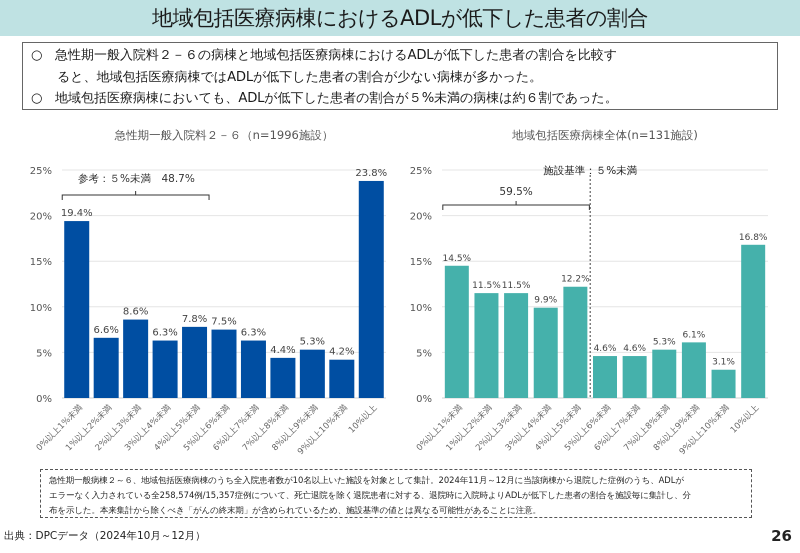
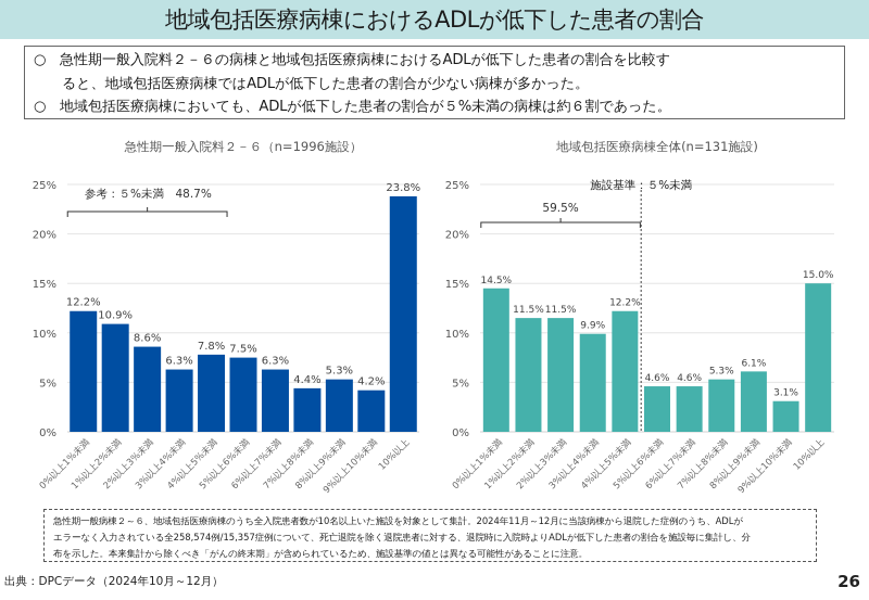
急性期一般入院料２－６（n=1996施設）/0%以上1%未満: 19.4% -> 12.2%
急性期一般入院料２－６（n=1996施設）/1%以上2%未満: 6.6% -> 10.9%
地域包括医療病棟全体(n=131施設)/10%以上: 16.8% -> 15.0%
